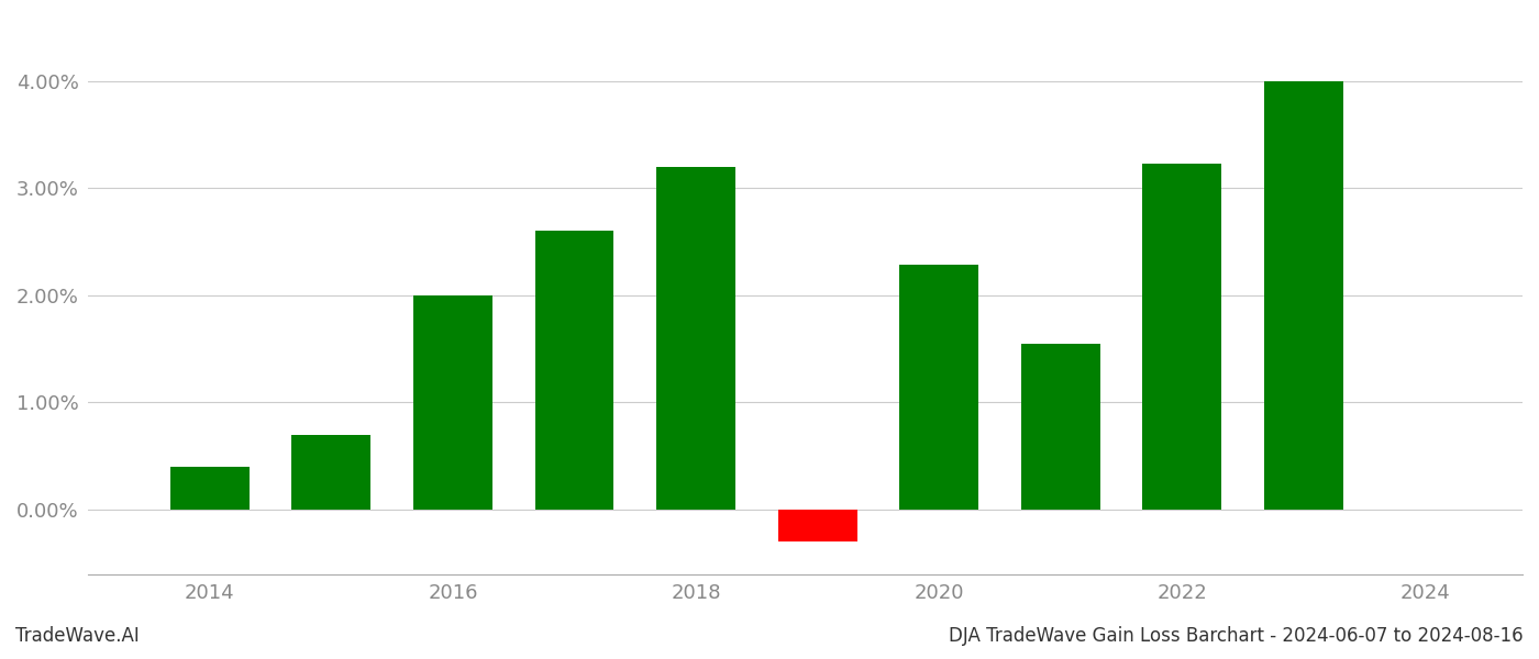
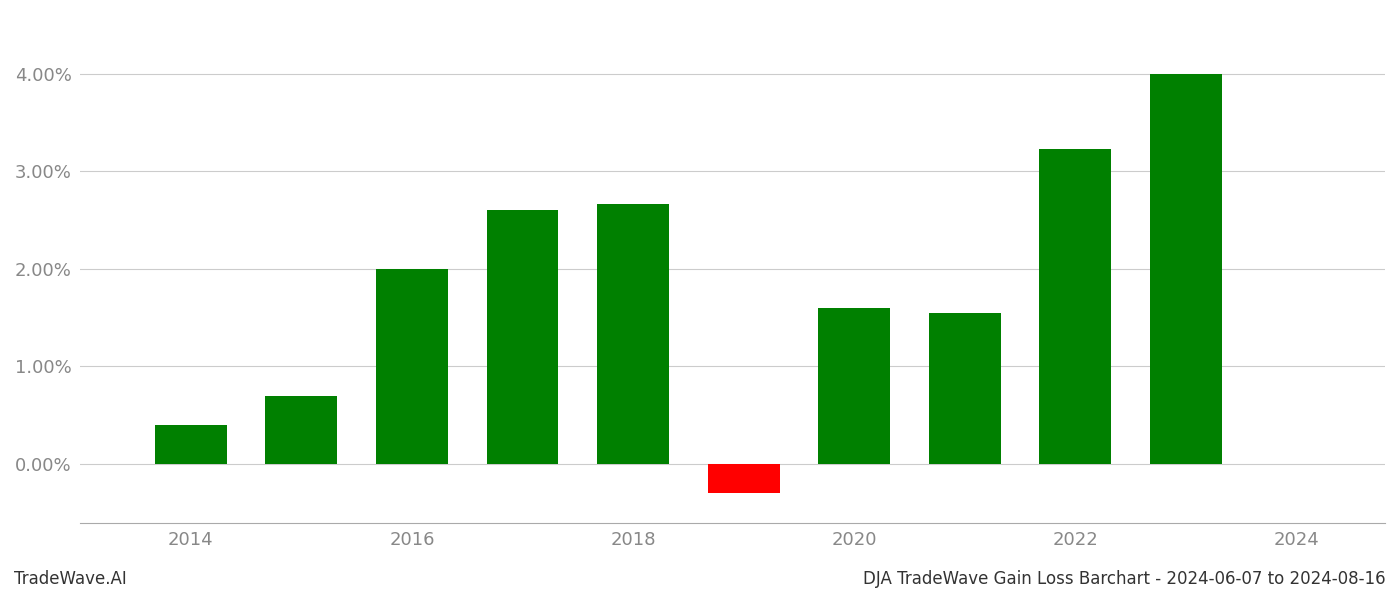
2018: 3.20% -> 2.66%
2020: 2.28% -> 1.60%
